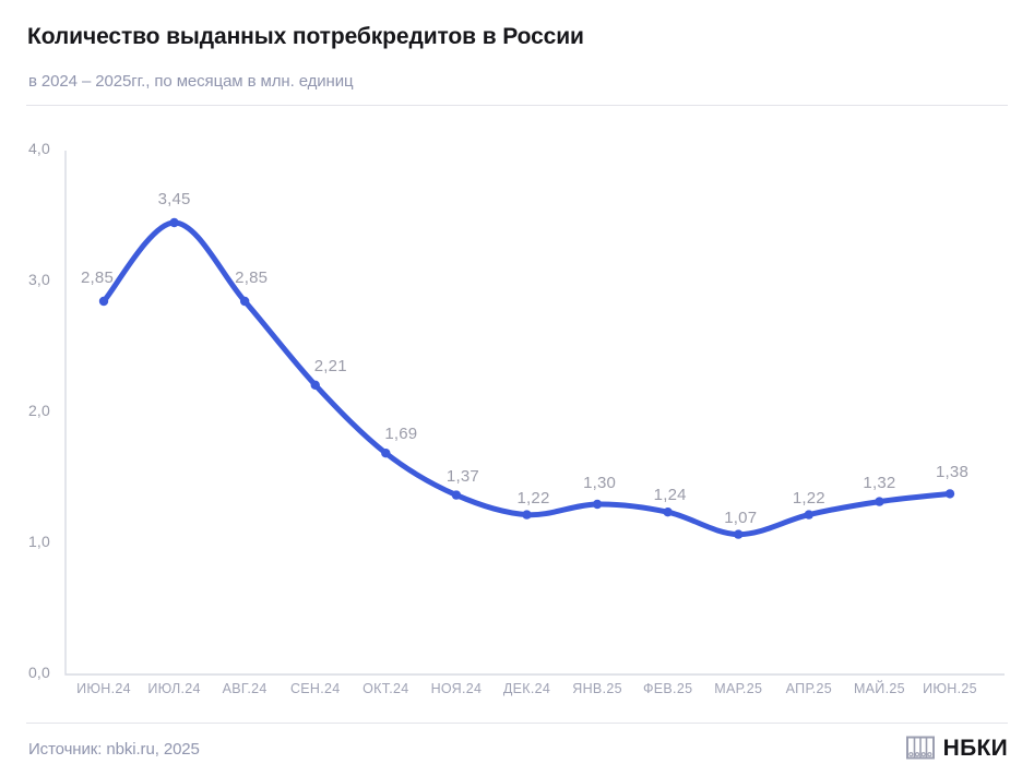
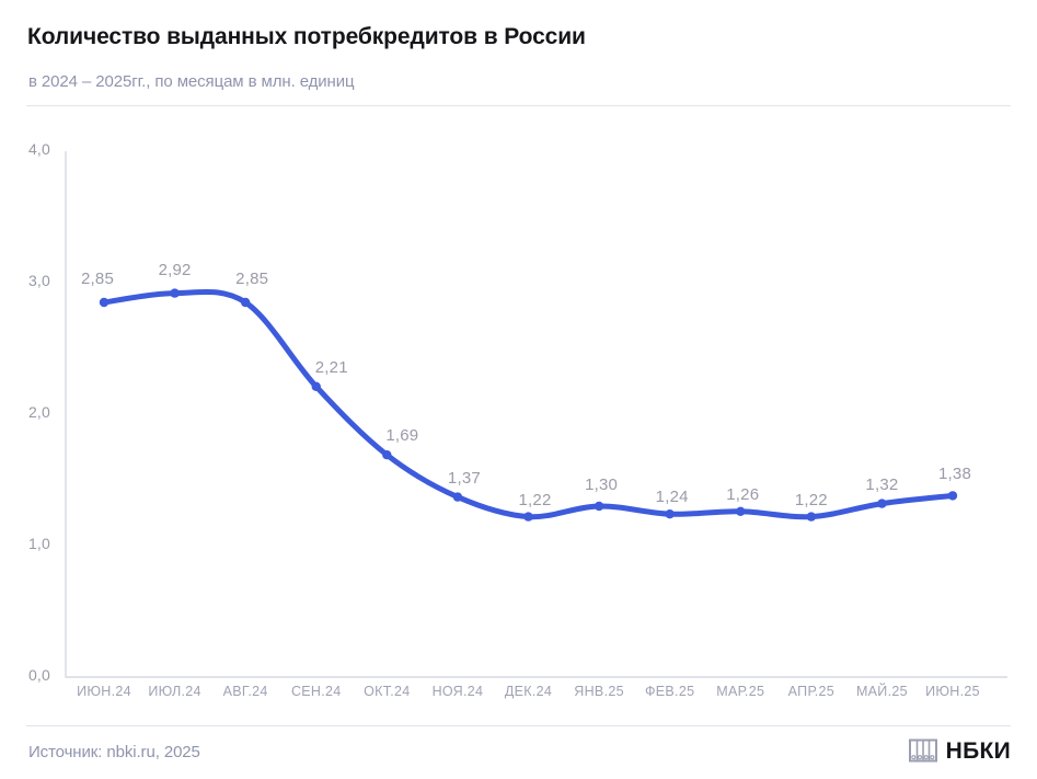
ИЮЛ.24: 3,45 -> 2,92
МАР.25: 1,07 -> 1,26
